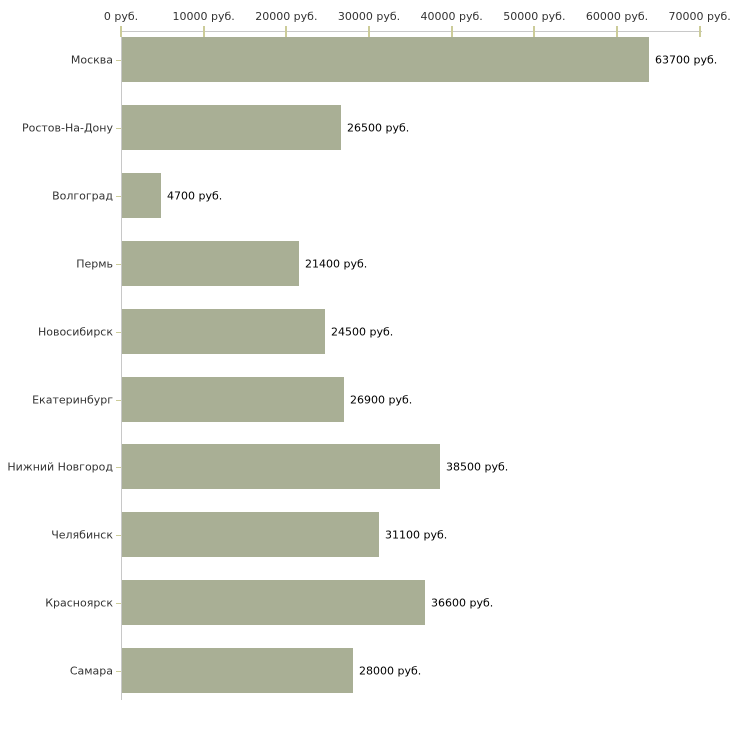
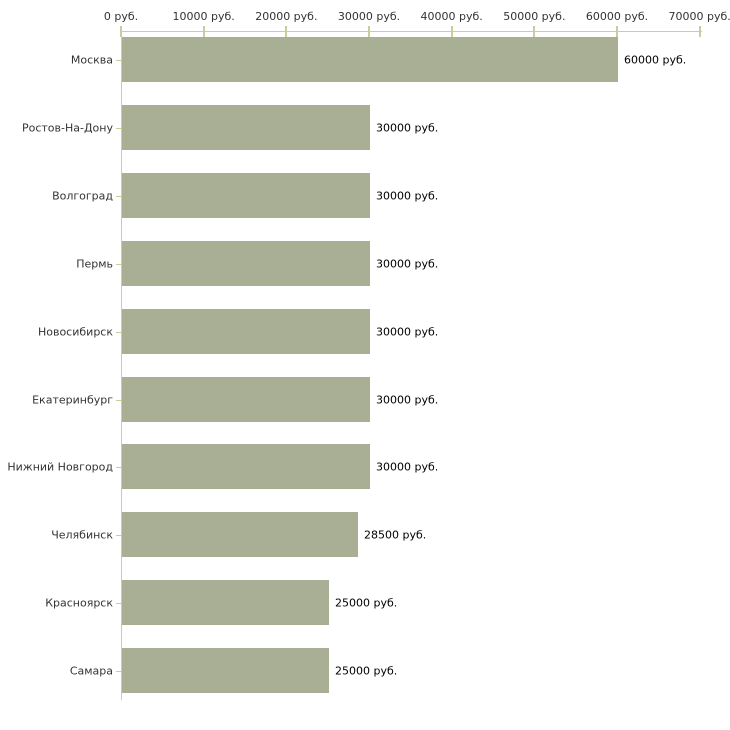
Москва: 63700 -> 60000
Ростов-На-Дону: 26500 -> 30000
Волгоград: 4700 -> 30000
Пермь: 21400 -> 30000
Новосибирск: 24500 -> 30000
Екатеринбург: 26900 -> 30000
Нижний Новгород: 38500 -> 30000
Челябинск: 31100 -> 28500
Красноярск: 36600 -> 25000
Самара: 28000 -> 25000
